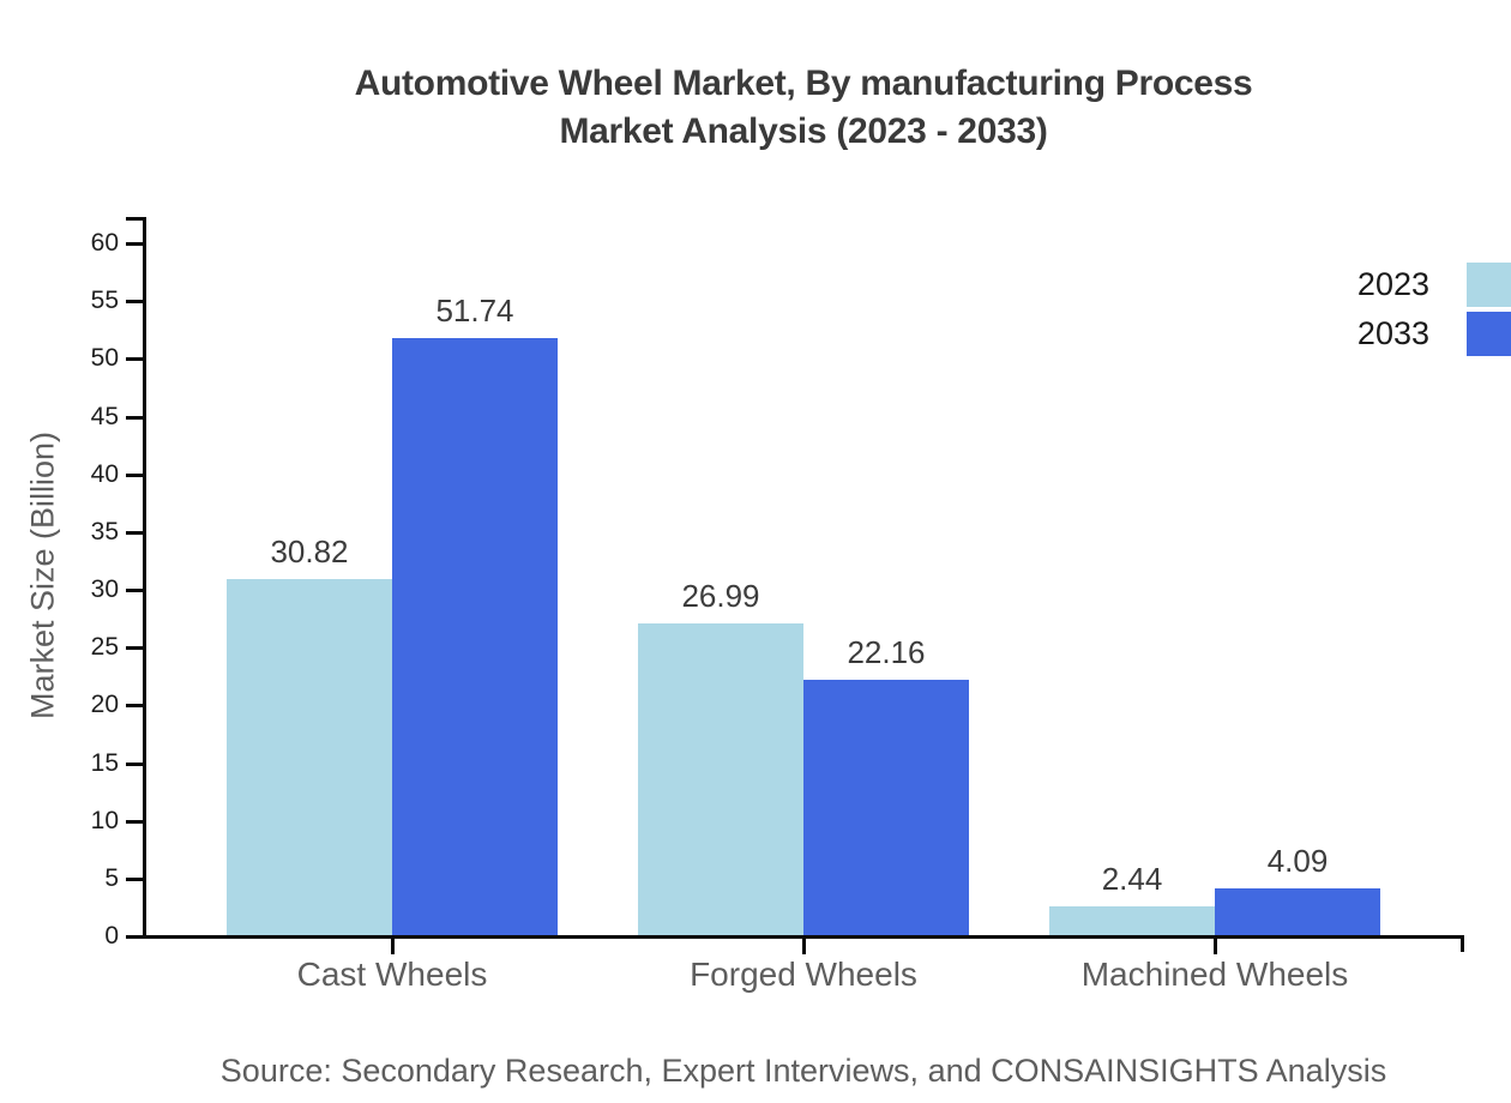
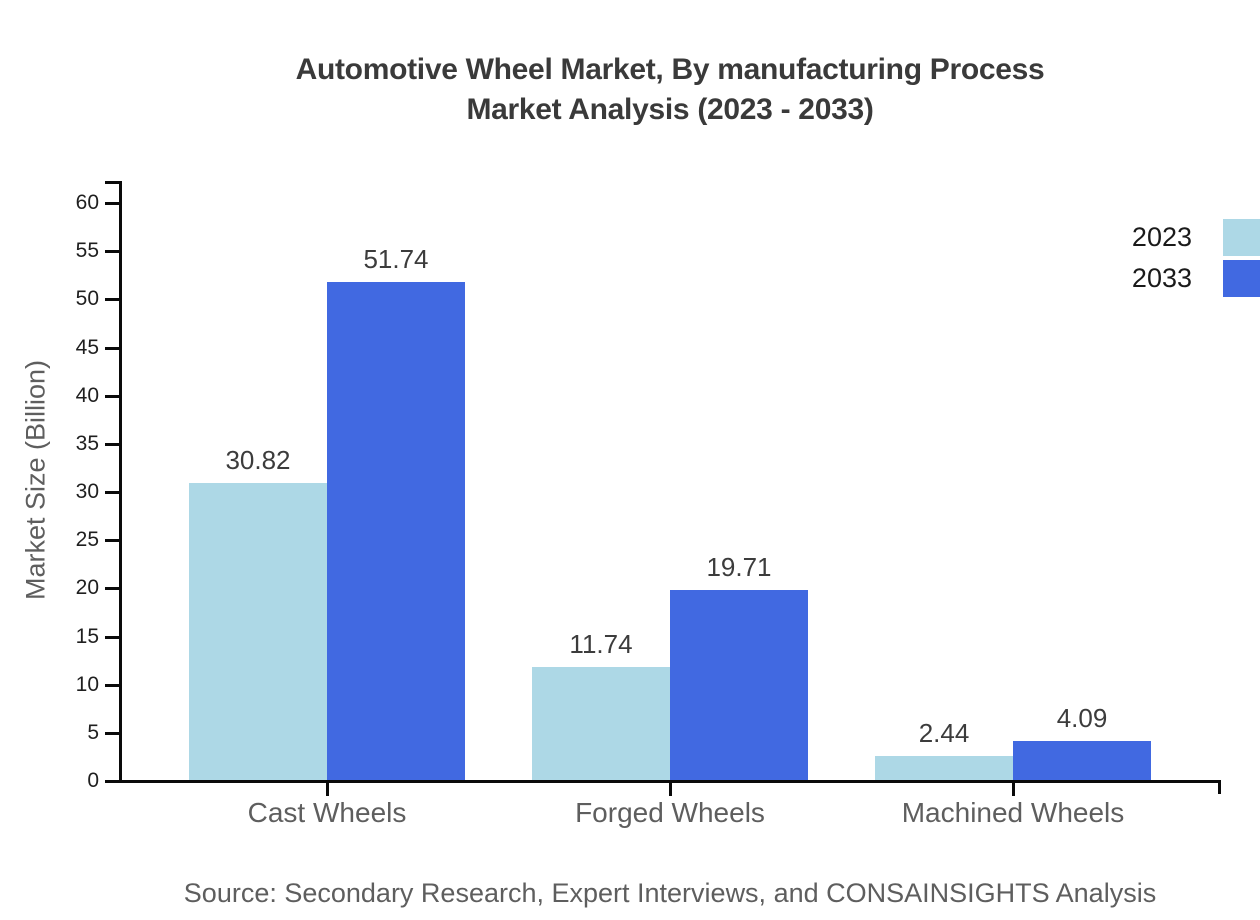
2023/Forged Wheels: 26.99 -> 11.74
2033/Forged Wheels: 22.16 -> 19.71
